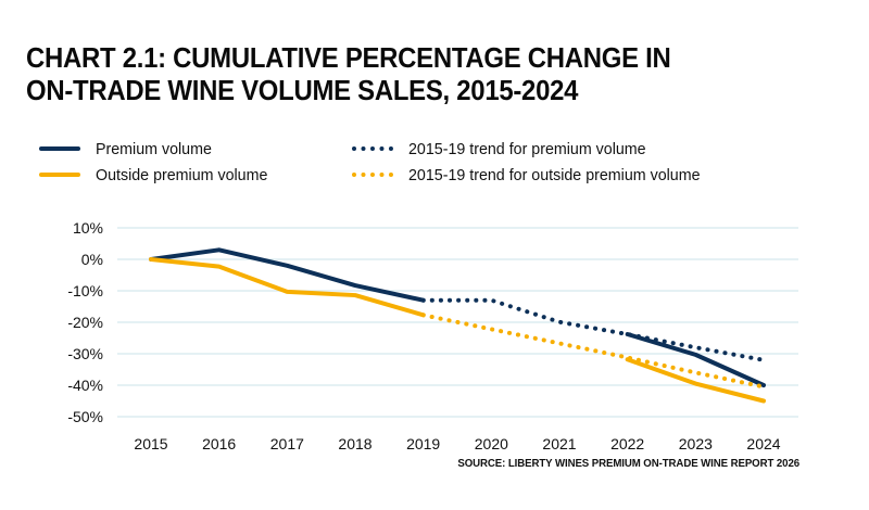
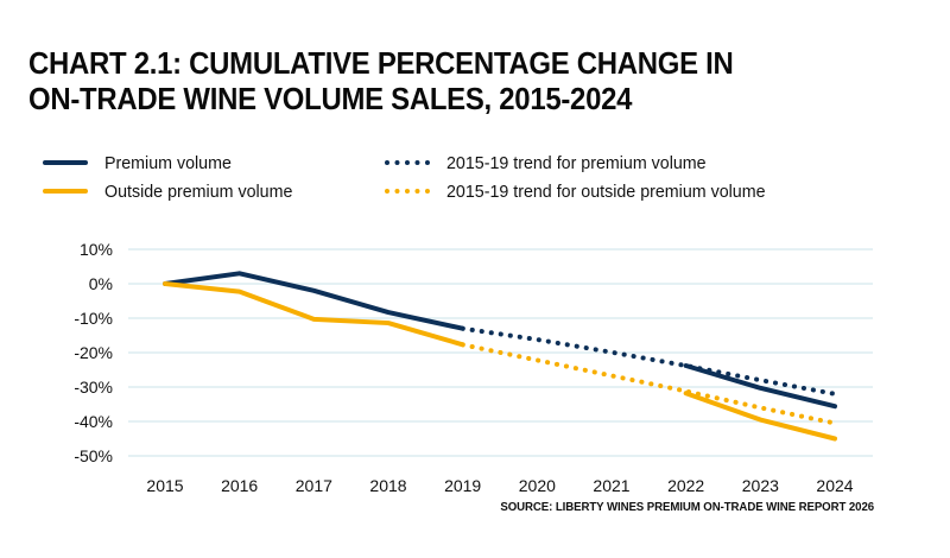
2015-19 trend for premium volume/2020: -13% -> -16%
Premium volume/2024: -40% -> -36%
